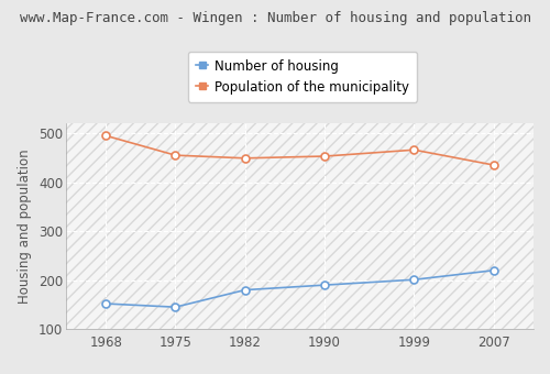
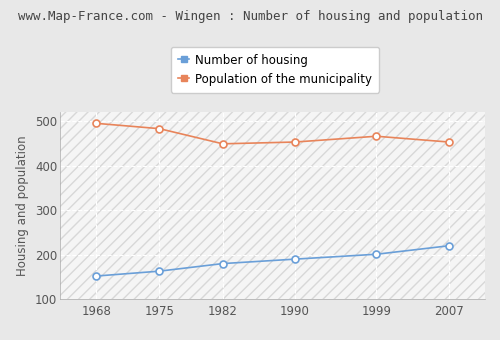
Number of housing/1975: 145 -> 163
Population of the municipality/1975: 455 -> 483
Population of the municipality/2007: 435 -> 453
